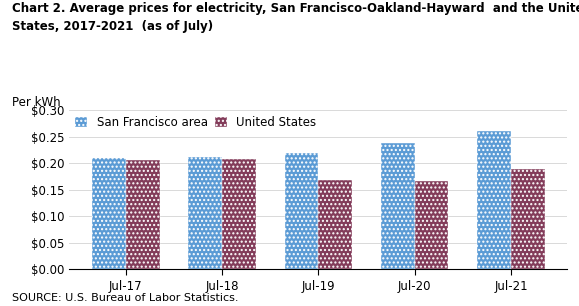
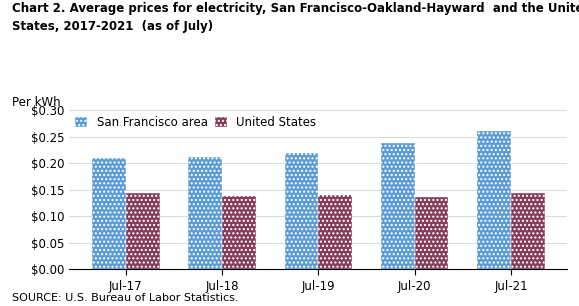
United States/Jul-17: $0.206 -> $0.144
United States/Jul-18: $0.208 -> $0.139
United States/Jul-19: $0.168 -> $0.140
United States/Jul-20: $0.166 -> $0.137
United States/Jul-21: $0.190 -> $0.144
